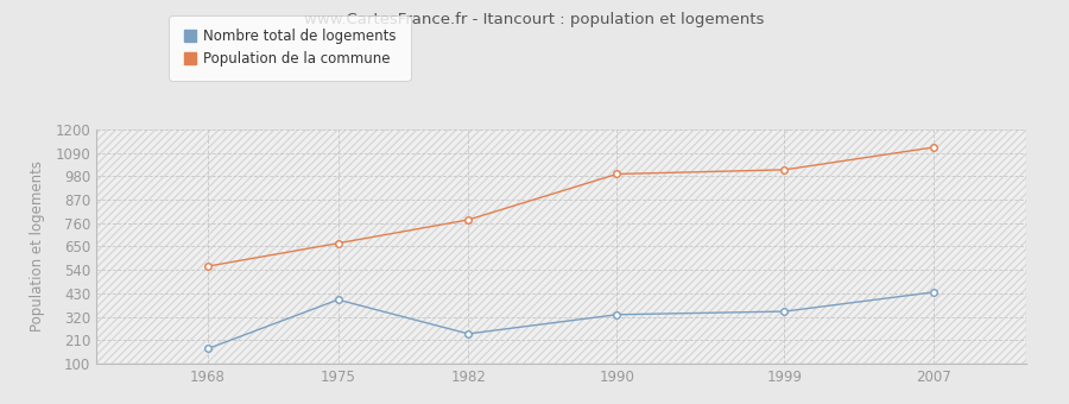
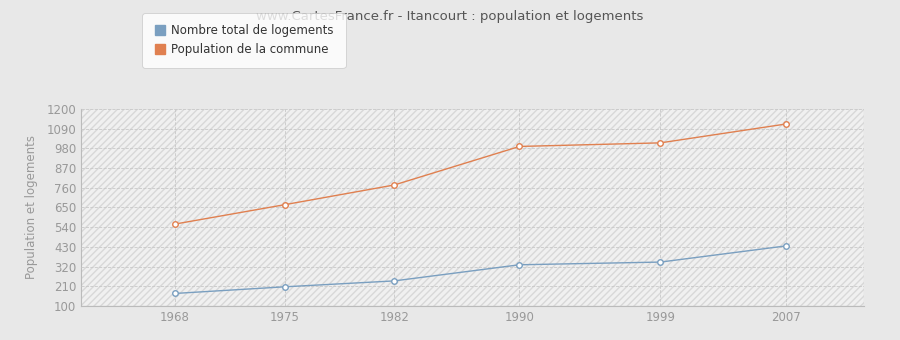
Nombre total de logements/1975: 400 -> 210
